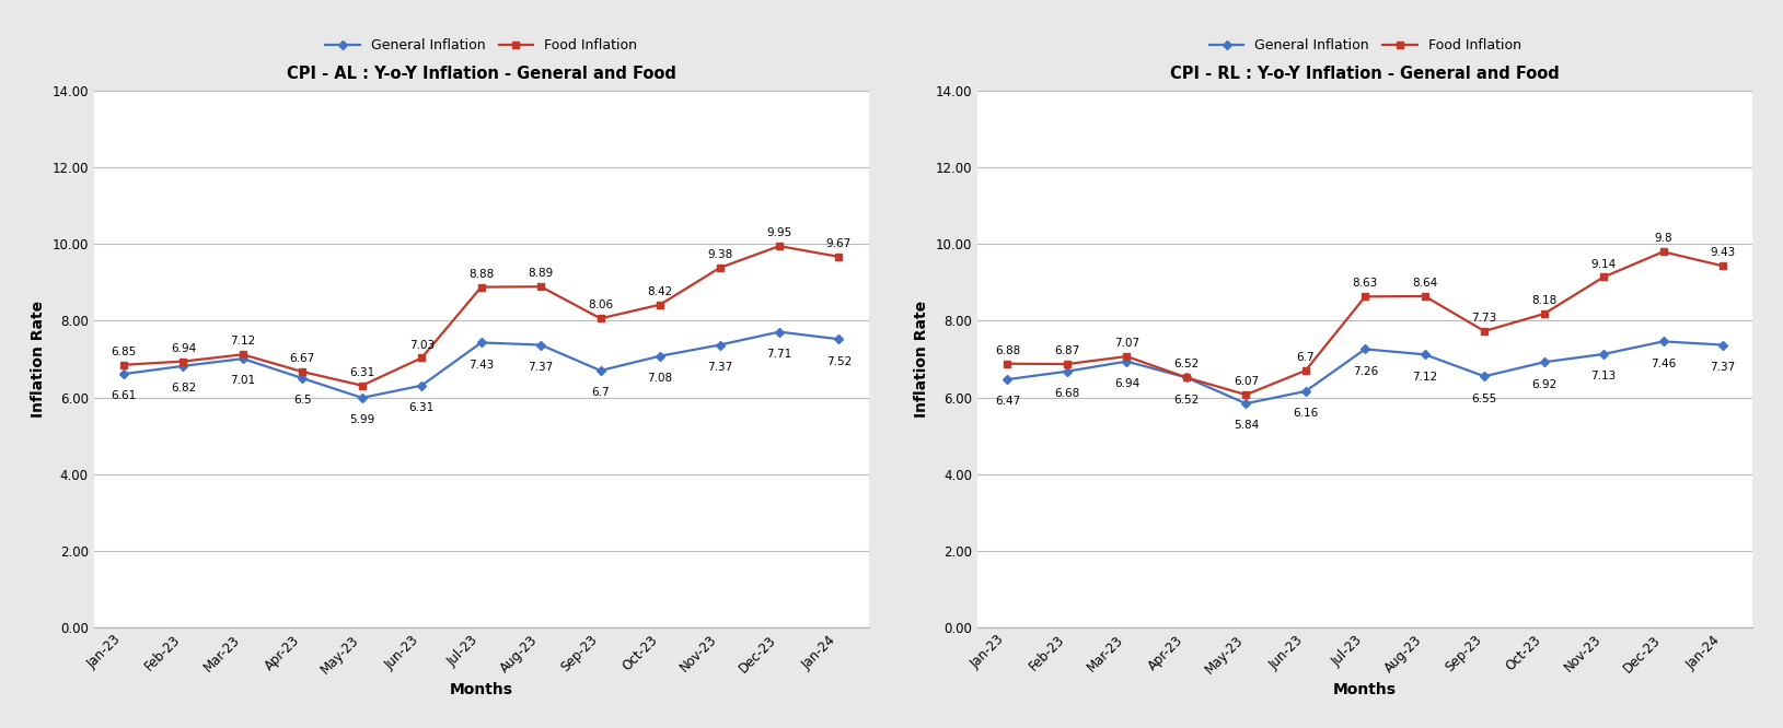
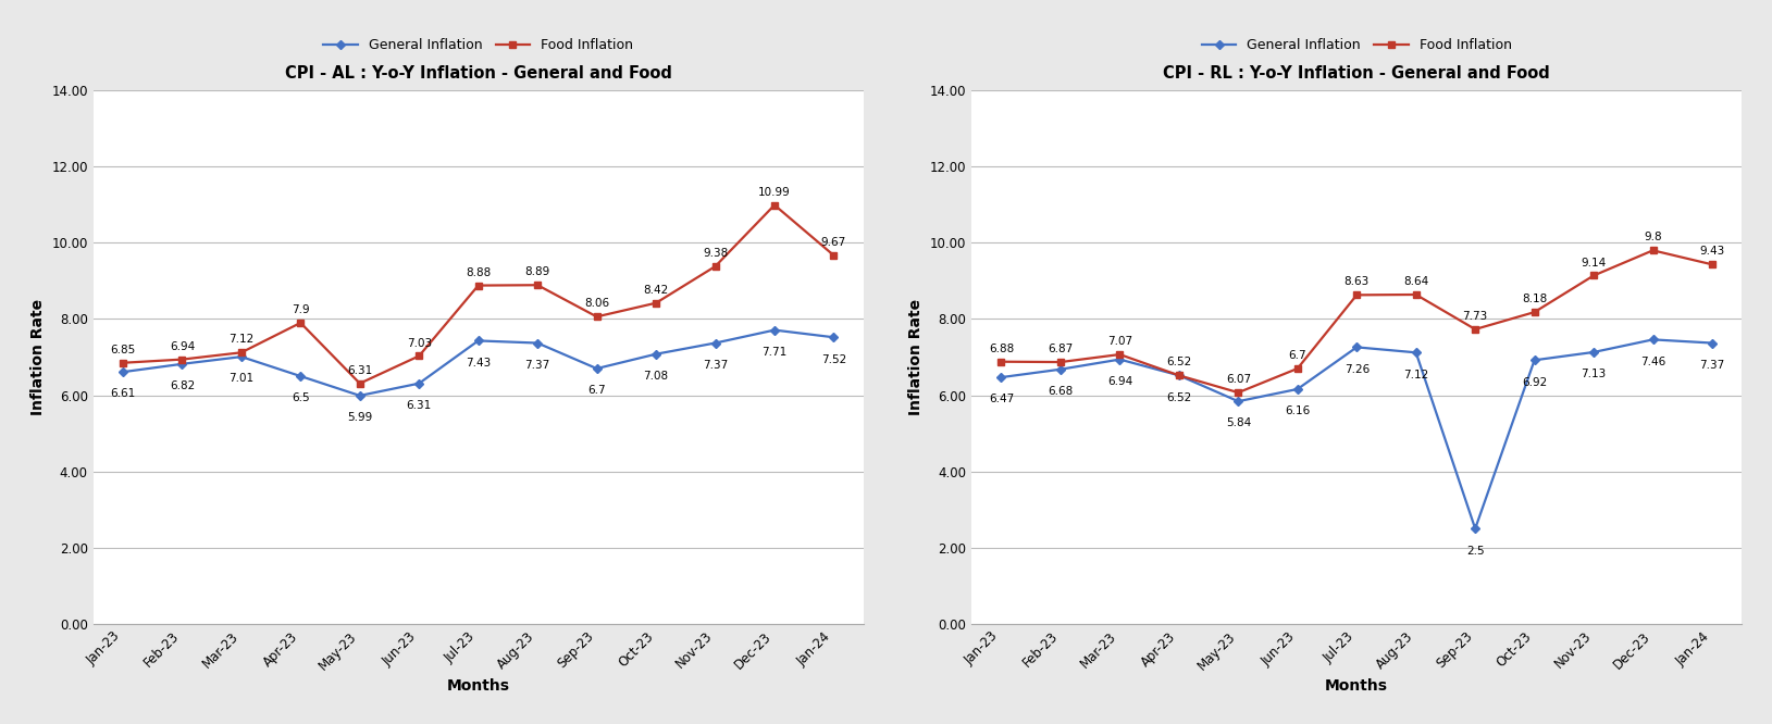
CPI - AL : Y-o-Y Inflation - General and Food/Food Inflation/Apr-23: 6.67 -> 7.9
CPI - AL : Y-o-Y Inflation - General and Food/Food Inflation/Dec-23: 9.95 -> 10.99
CPI - RL : Y-o-Y Inflation - General and Food/General Inflation/Sep-23: 6.55 -> 2.5
